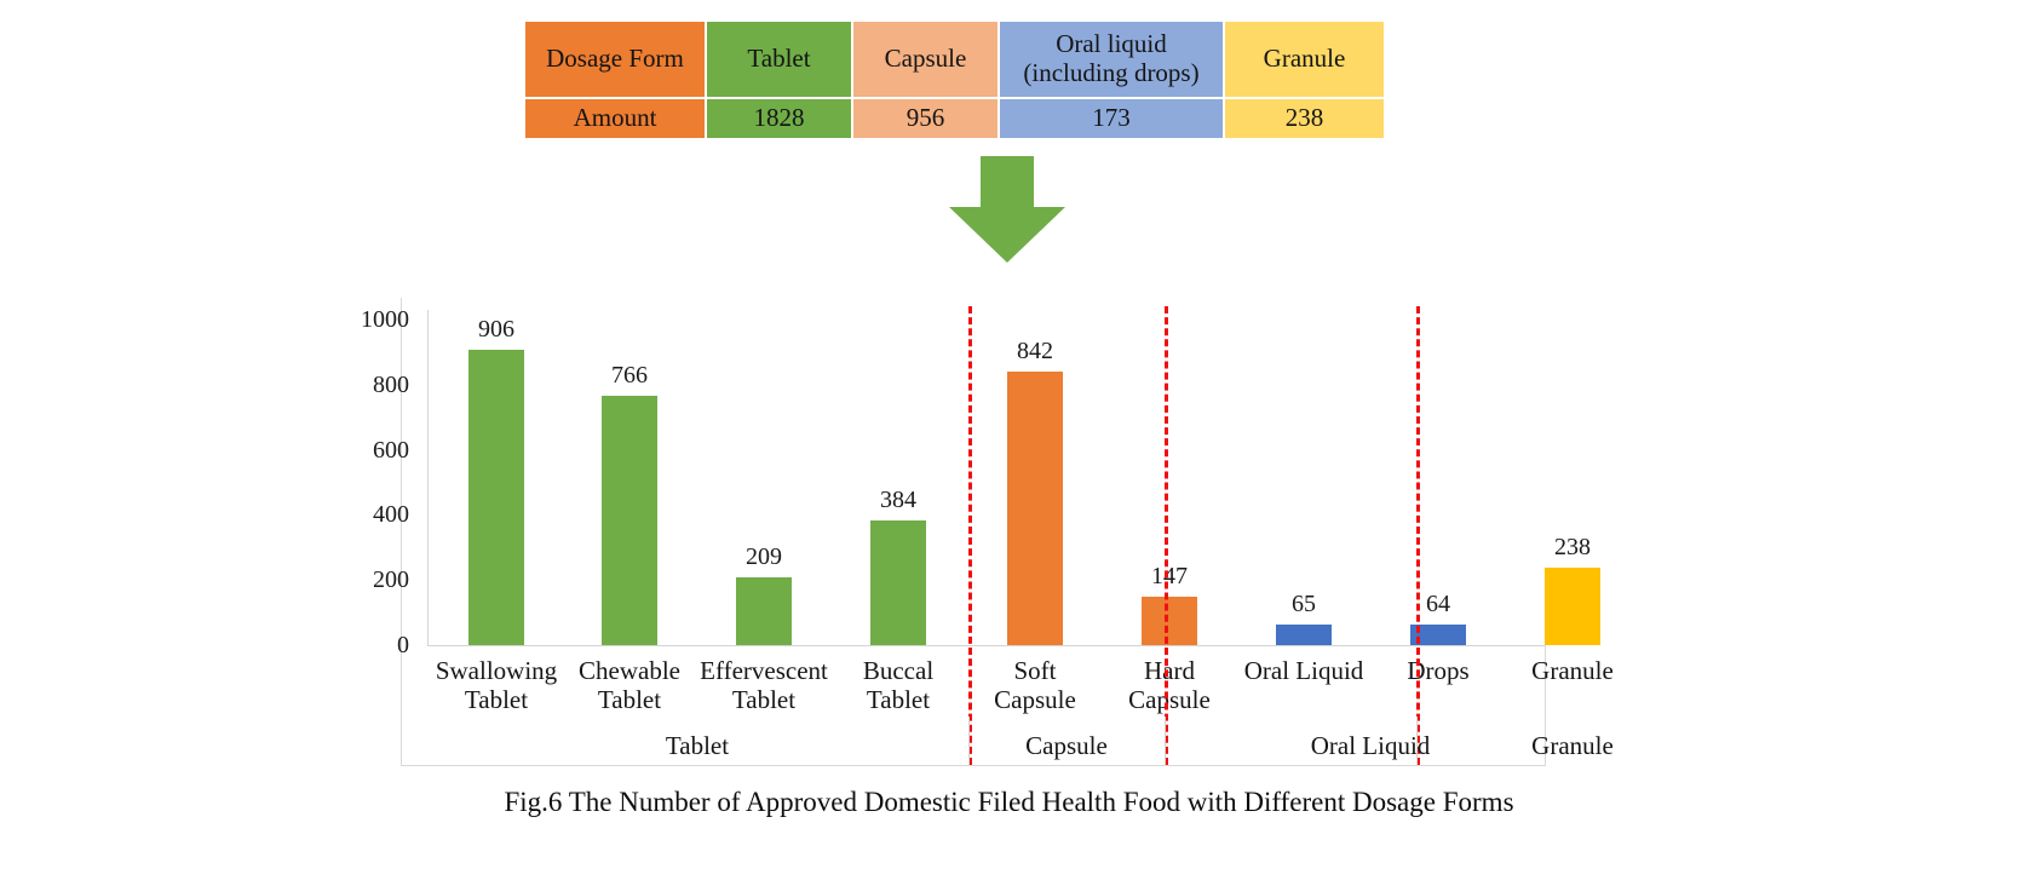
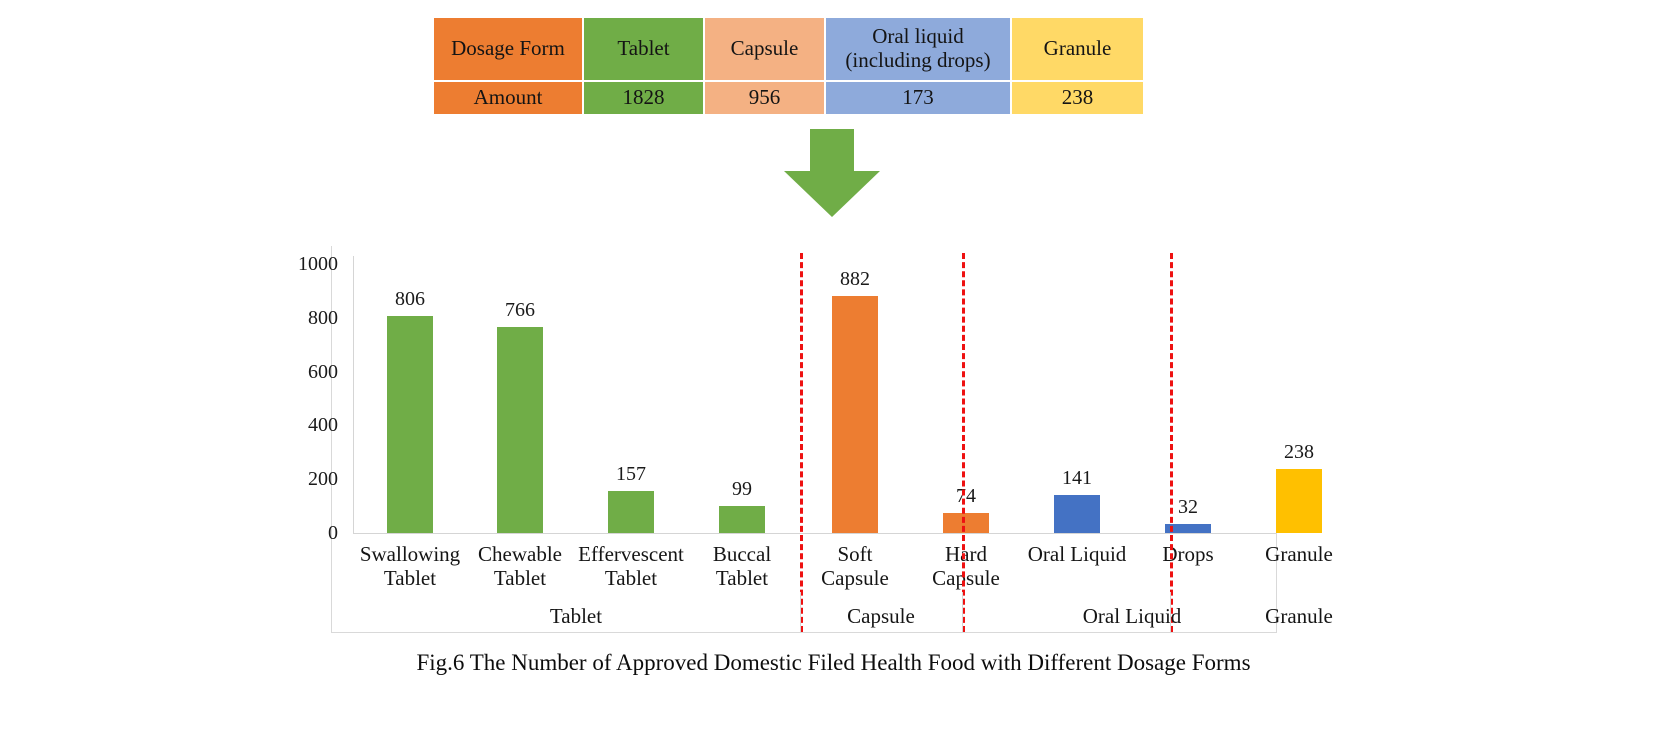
Swallowing Tablet: 906 -> 806
Effervescent Tablet: 209 -> 157
Buccal Tablet: 384 -> 99
Soft Capsule: 842 -> 882
Hard Capsule: 147 -> 74
Oral Liquid: 65 -> 141
Drops: 64 -> 32
